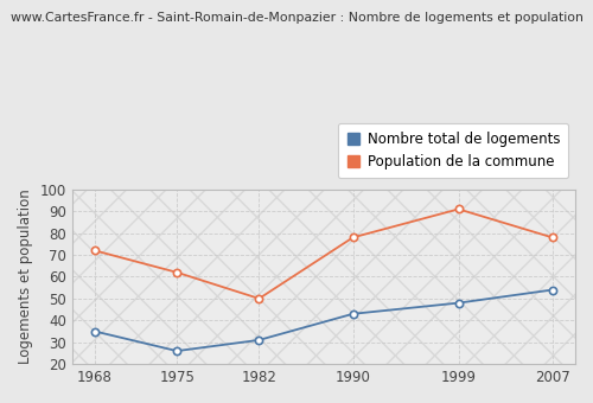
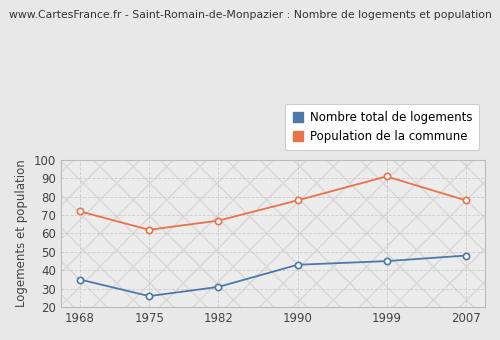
Population de la commune/1982: 50 -> 67
Nombre total de logements/1999: 48 -> 45
Nombre total de logements/2007: 54 -> 48
